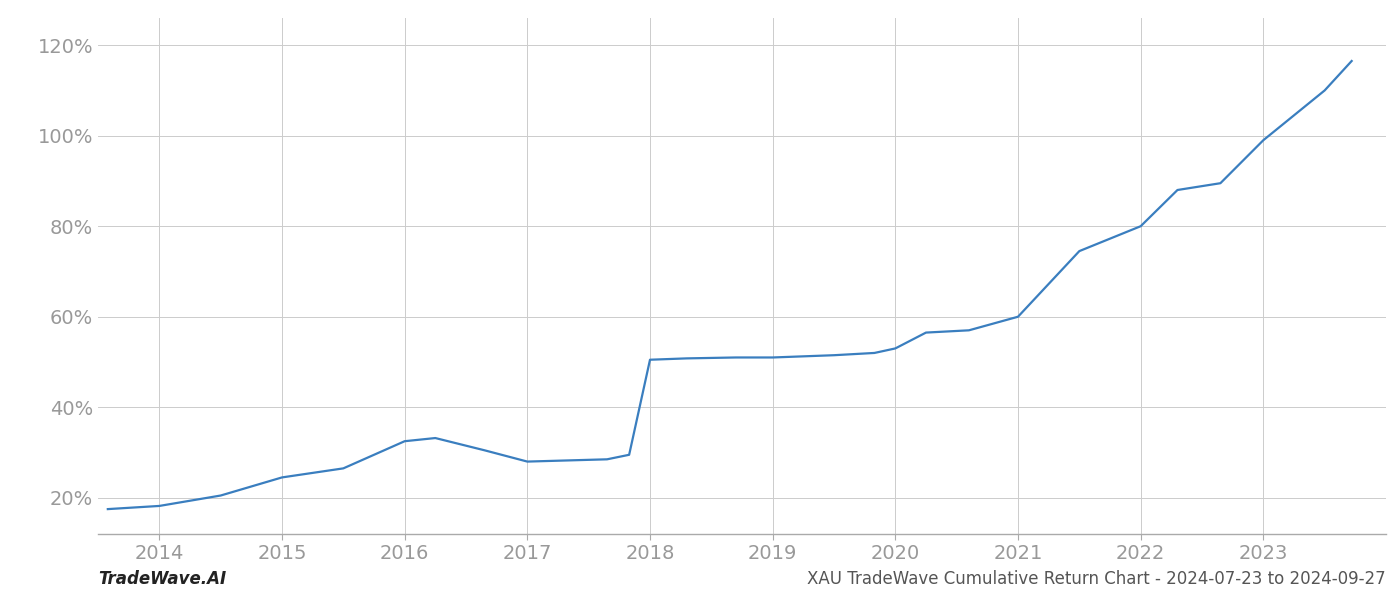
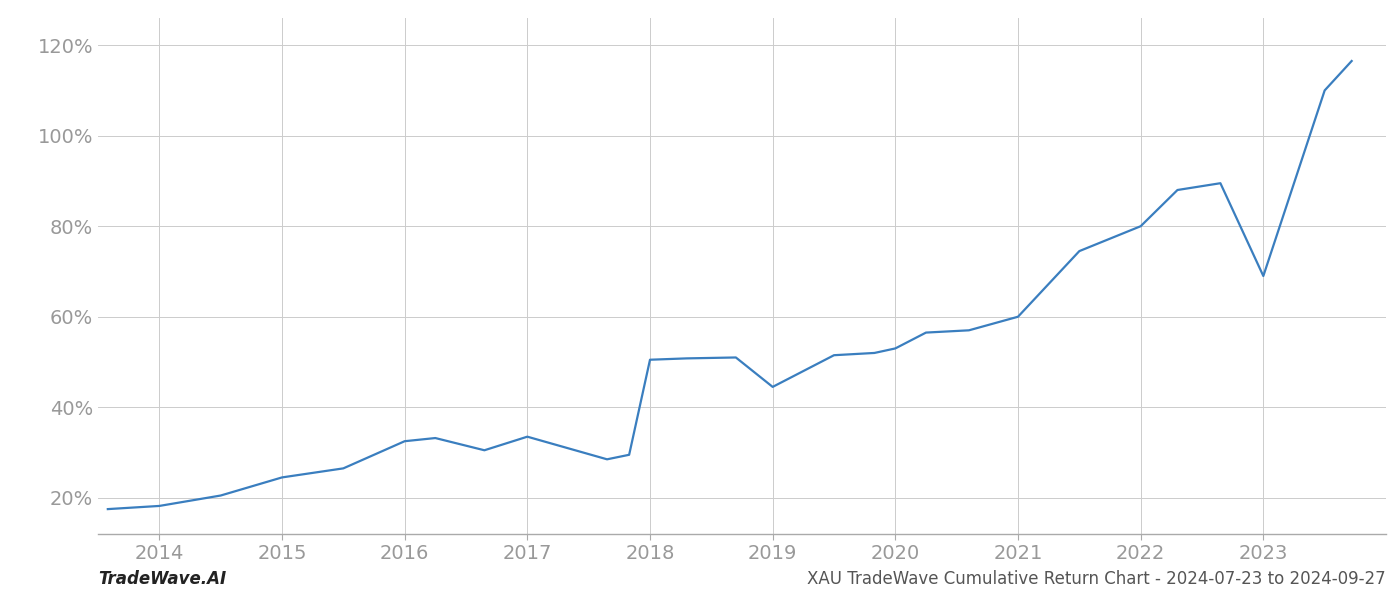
2017: 28.0% -> 33.5%
2019: 51.0% -> 44.5%
2023: 99.0% -> 69.0%
